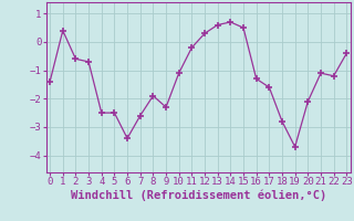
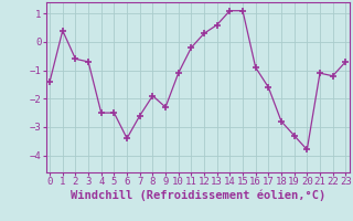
14: 0.7 -> 1.1
15: 0.5 -> 1.1
16: -1.3 -> -0.9
19: -3.7 -> -3.3
20: -2.1 -> -3.8
23: -0.4 -> -0.7
